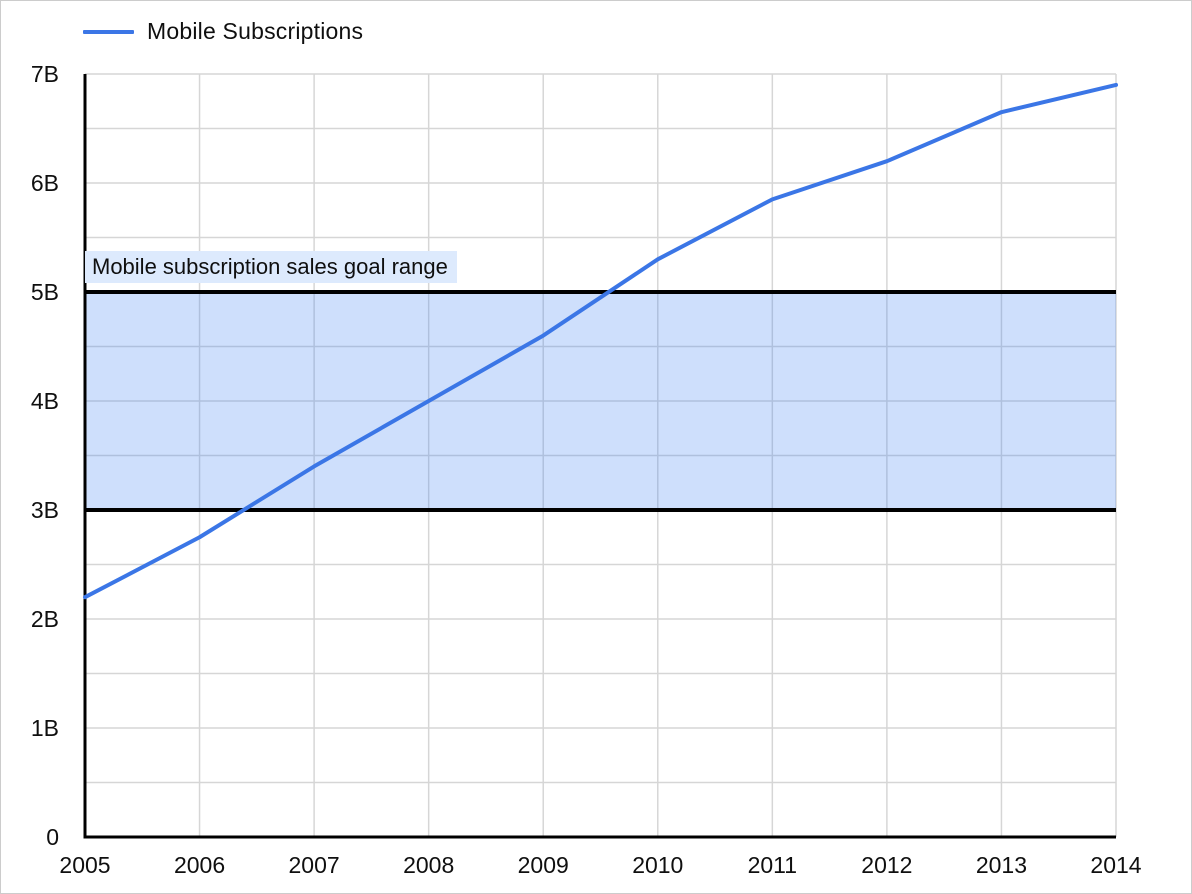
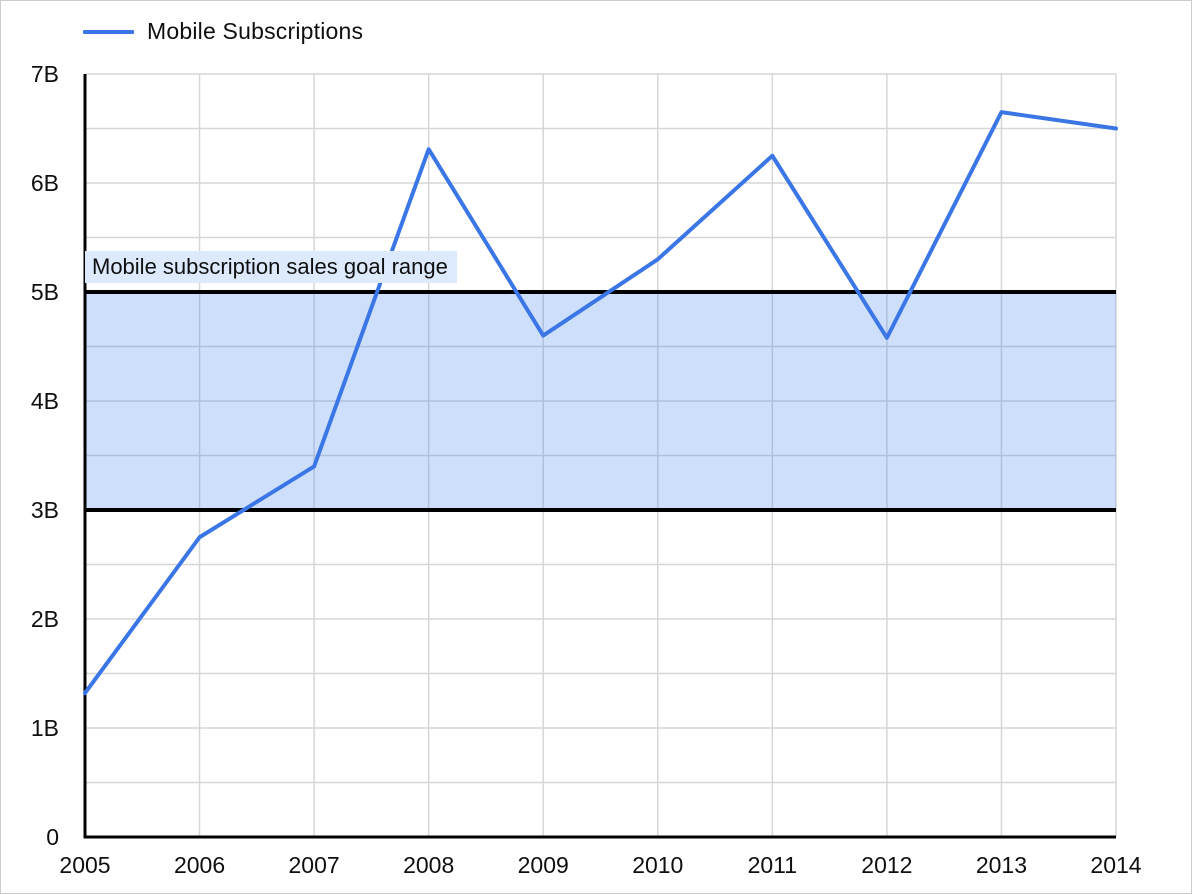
2005: 2.20B -> 1.32B
2008: 4.00B -> 6.31B
2011: 5.85B -> 6.25B
2012: 6.20B -> 4.58B
2014: 6.90B -> 6.50B
